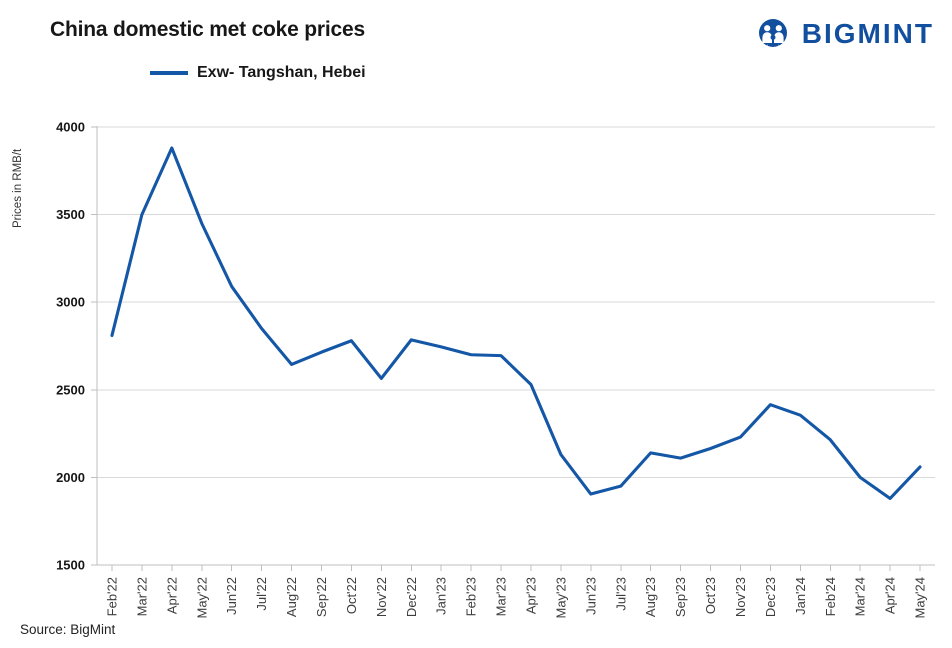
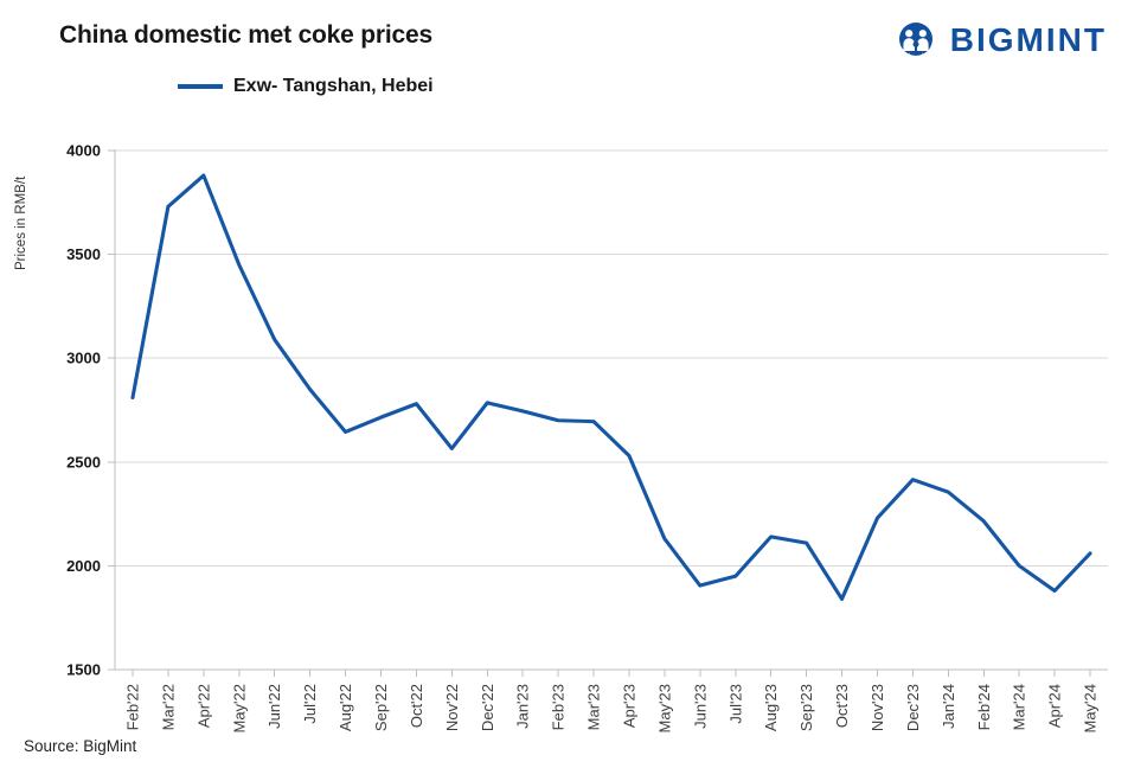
Mar'22: 3500 -> 3730
Oct'23: 2160 -> 1840
